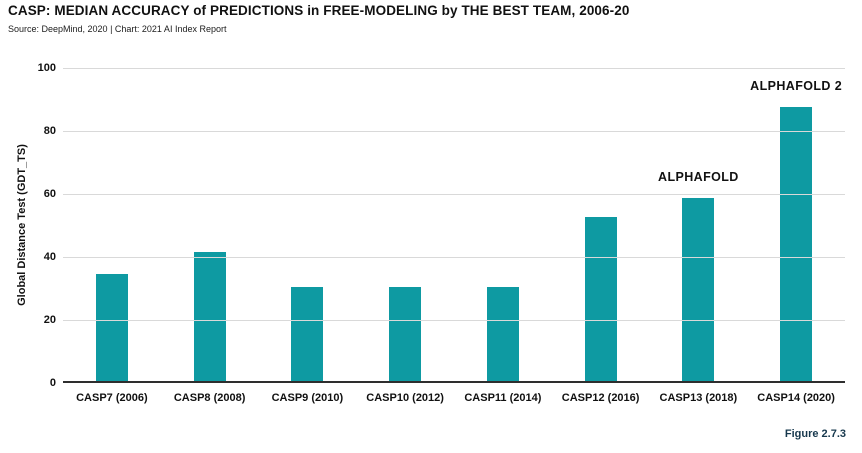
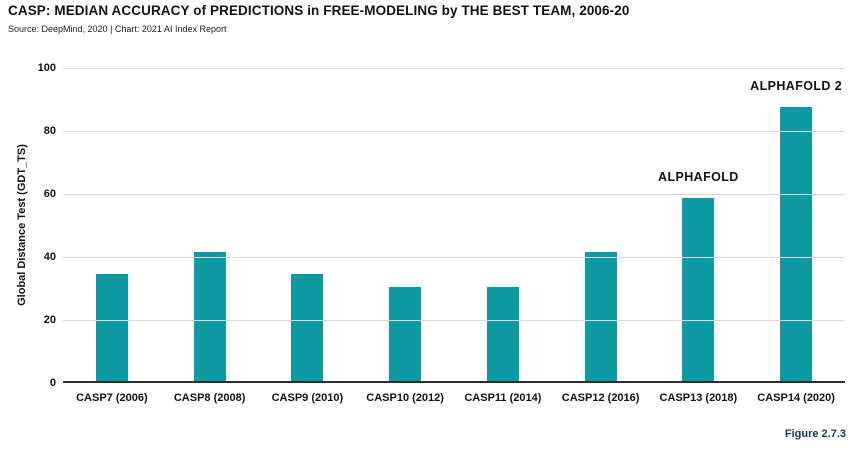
CASP9 (2010): 30 -> 34
CASP12 (2016): 52 -> 41
